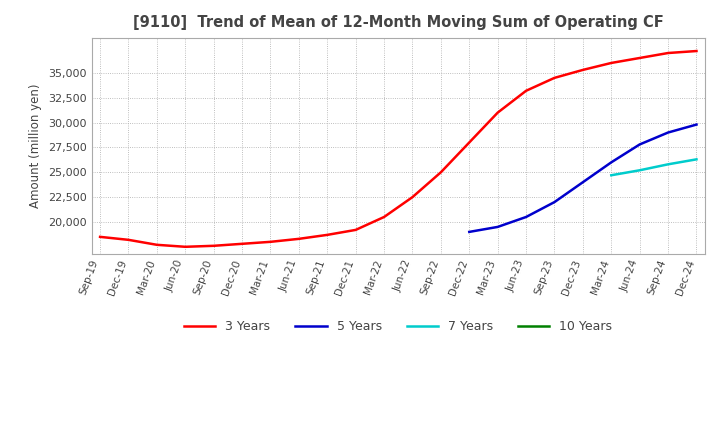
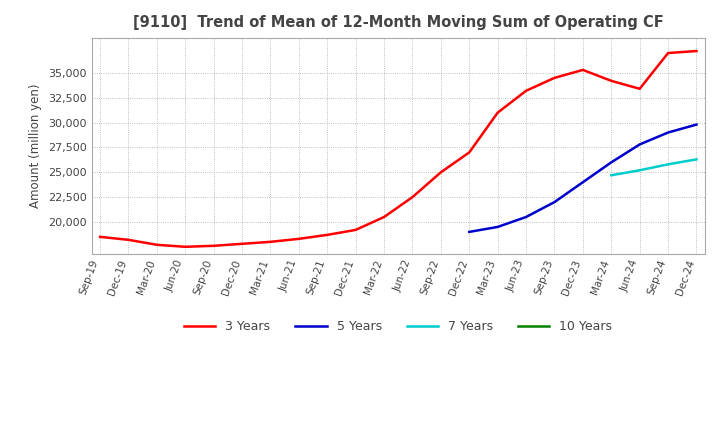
3 Years/Dec-22: 28,000 -> 27,000
3 Years/Mar-24: 36,000 -> 34,200
3 Years/Jun-24: 36,500 -> 33,400
